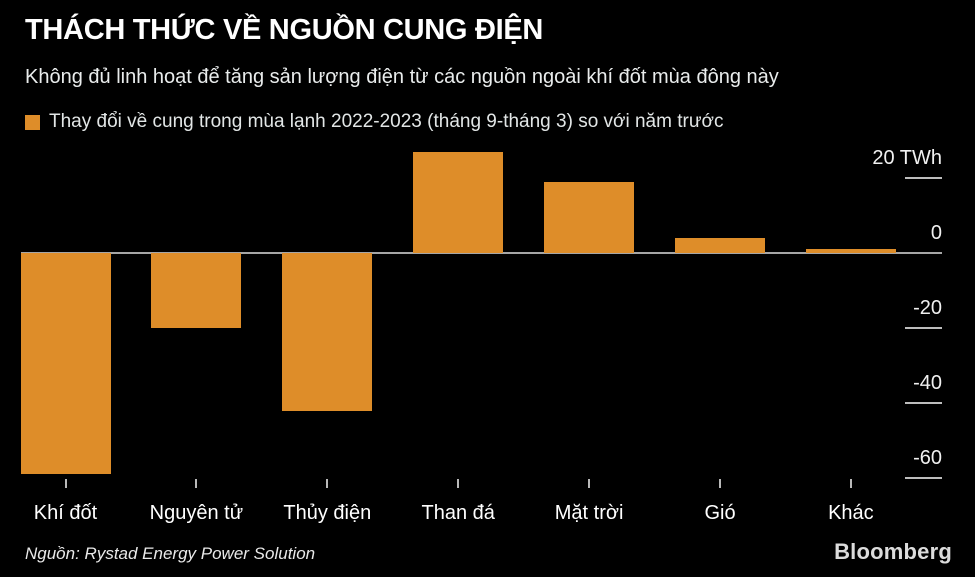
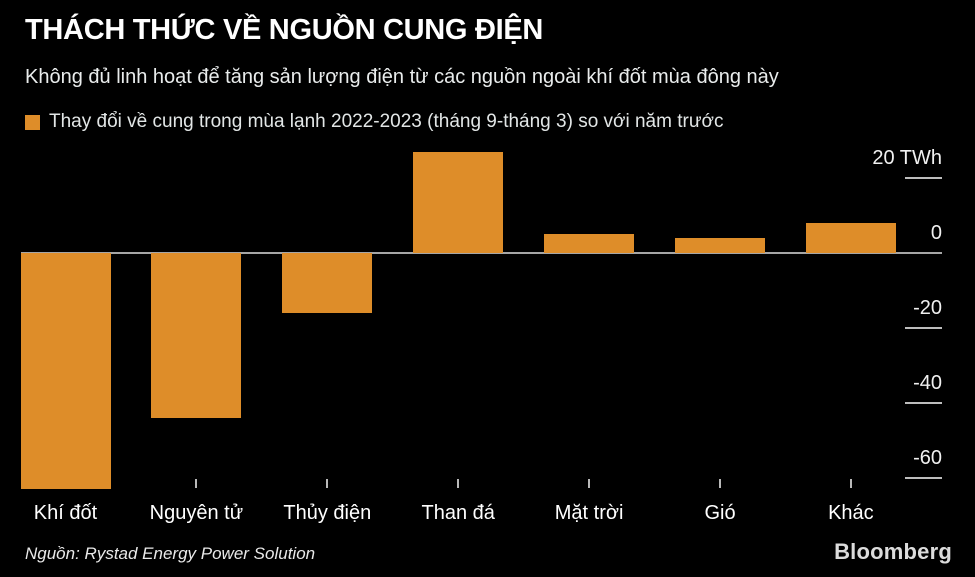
Khí đốt: -59 -> -63
Nguyên tử: -20 -> -44
Thủy điện: -42 -> -16
Mặt trời: 19 -> 5
Khác: 1 -> 8
